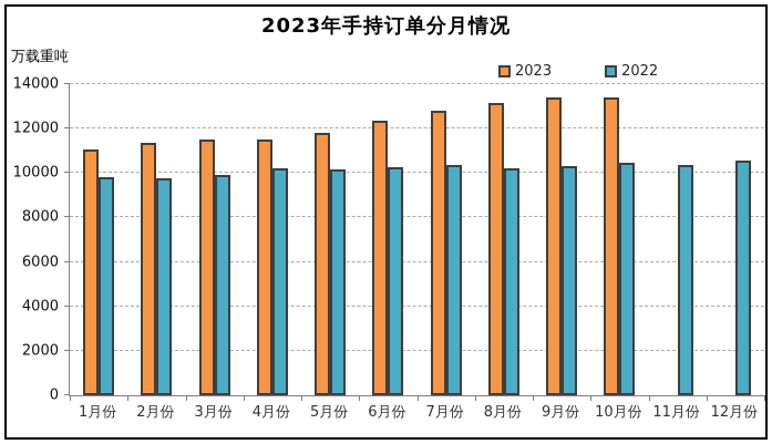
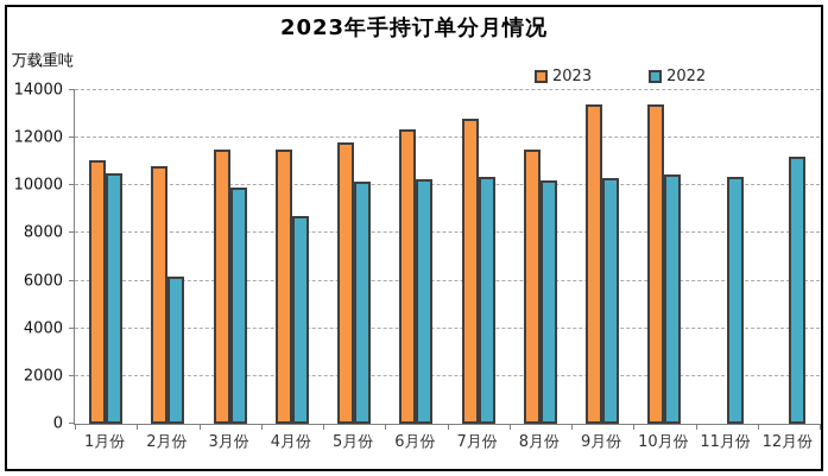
2022/1月份: 9800 -> 10500
2023/2月份: 11400 -> 10800
2022/2月份: 9800 -> 6200
2022/4月份: 10200 -> 8700
2023/8月份: 13200 -> 11500
2022/12月份: 10600 -> 11200
